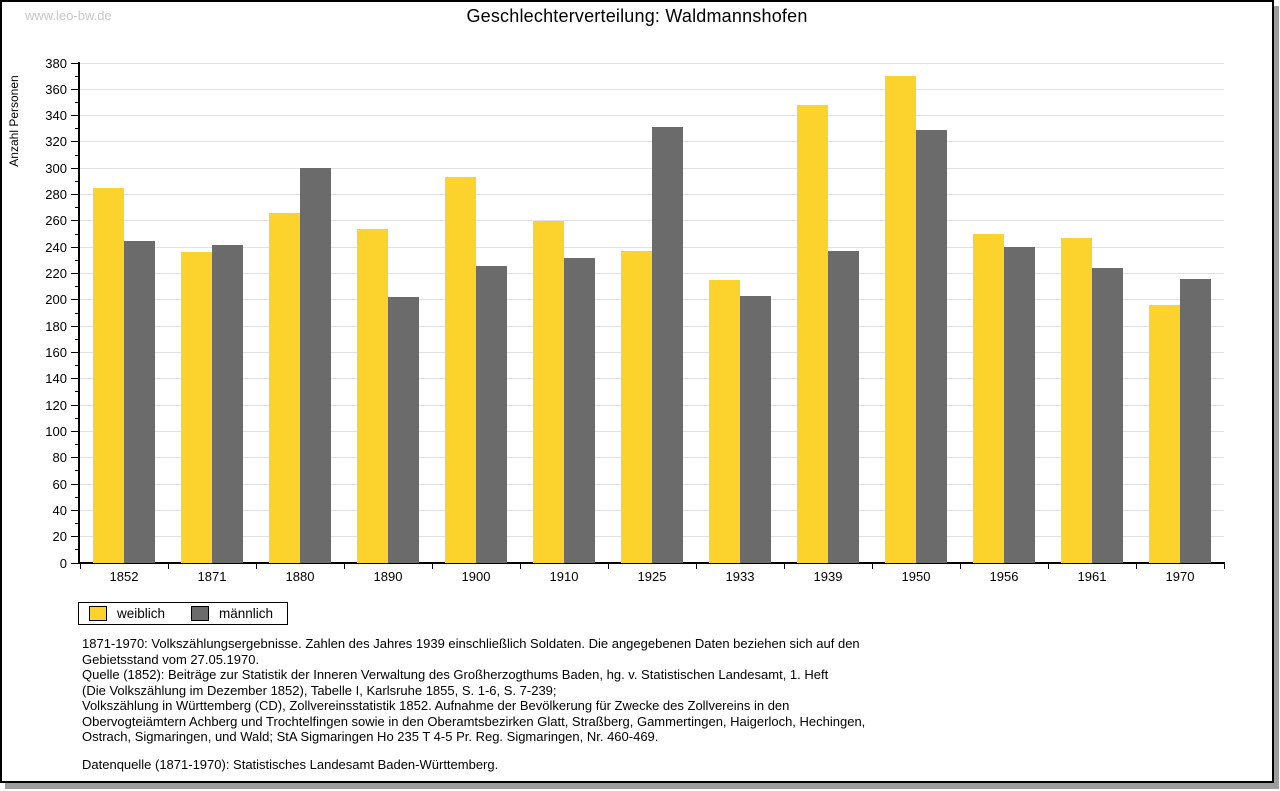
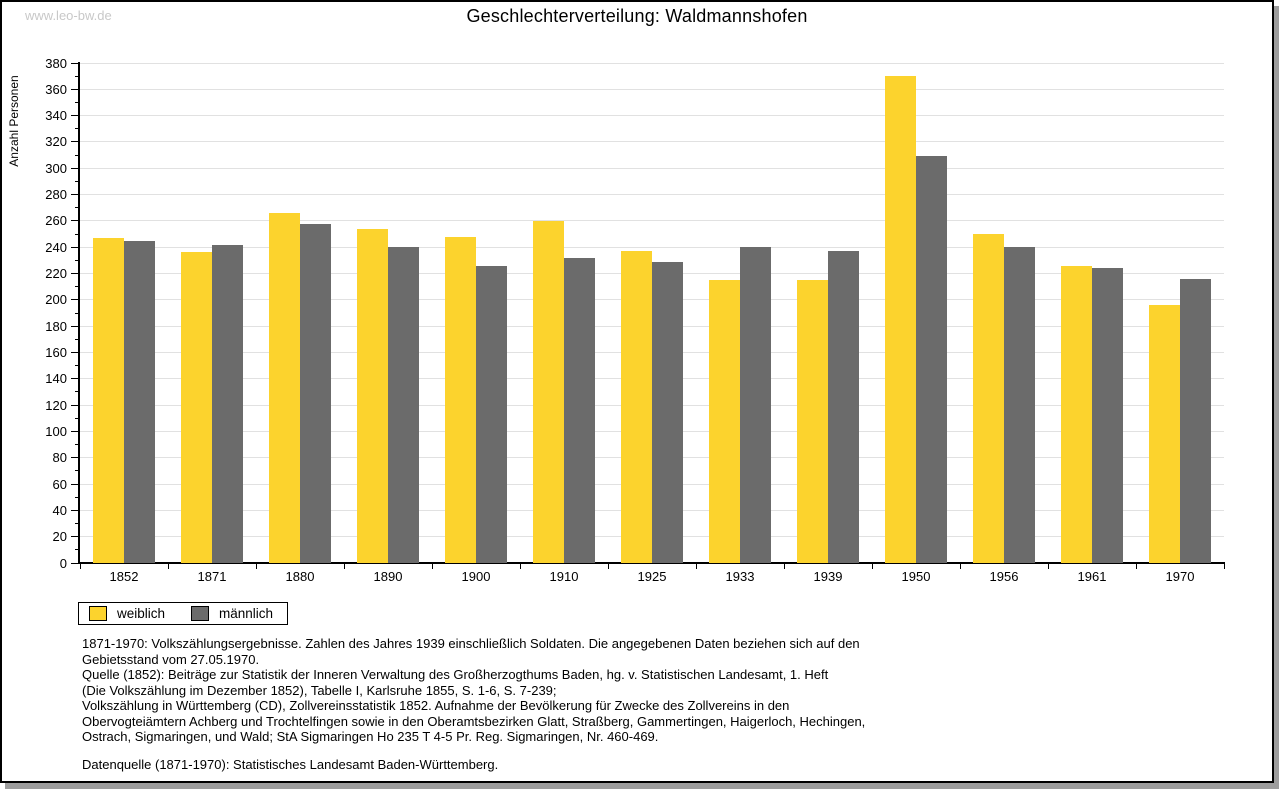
weiblich/1852: 285 -> 247
männlich/1880: 300 -> 258
männlich/1890: 202 -> 240
weiblich/1900: 293 -> 248
männlich/1925: 331 -> 229
männlich/1933: 203 -> 240
weiblich/1939: 348 -> 215
männlich/1950: 329 -> 309
weiblich/1961: 247 -> 226
